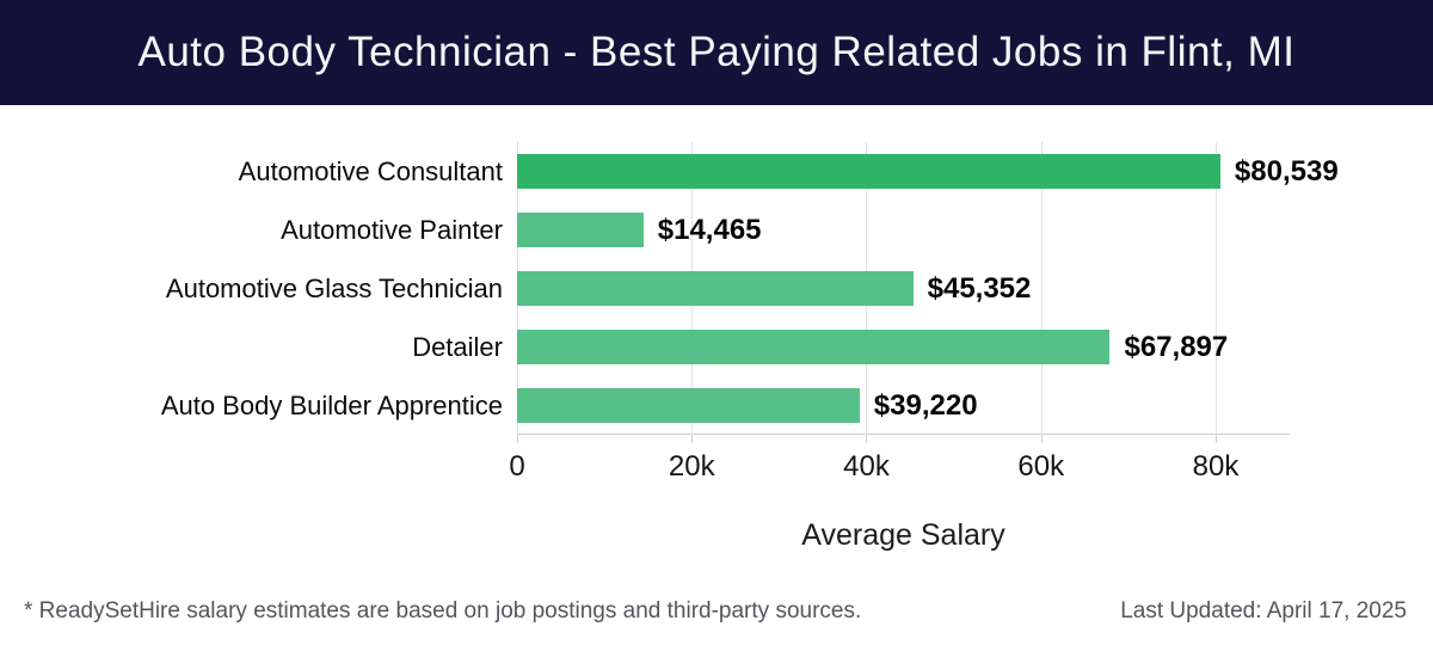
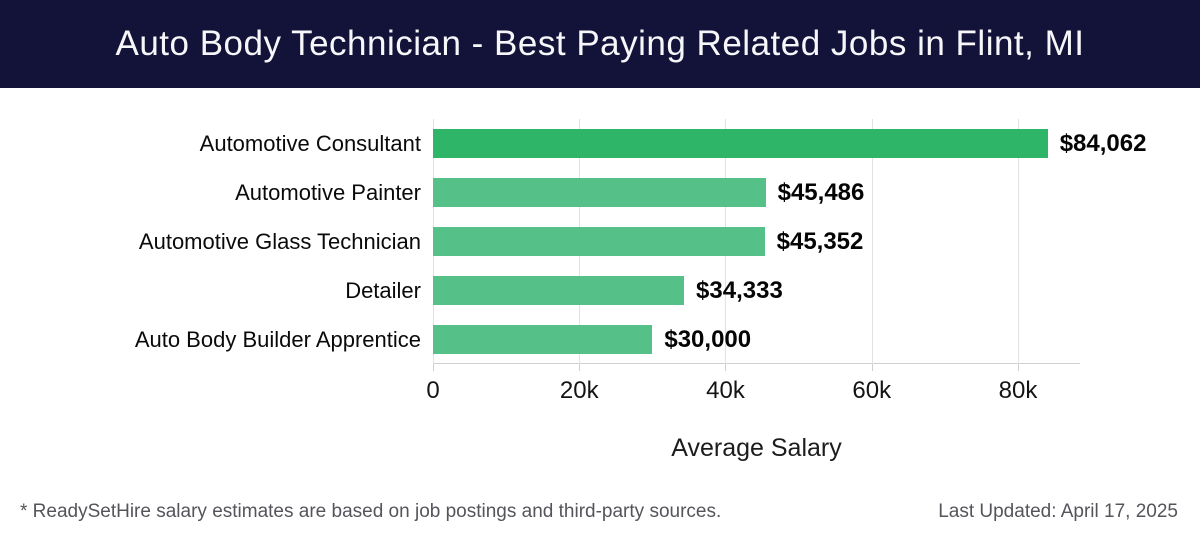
Automotive Consultant: $80,539 -> $84,062
Automotive Painter: $14,465 -> $45,486
Detailer: $67,897 -> $34,333
Auto Body Builder Apprentice: $39,220 -> $30,000
